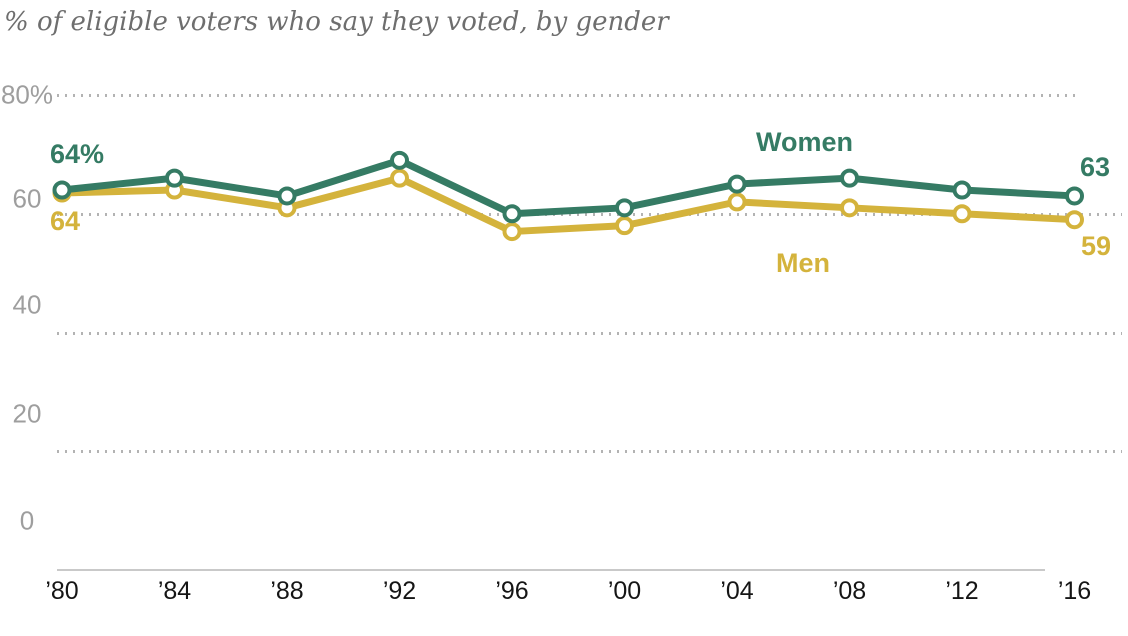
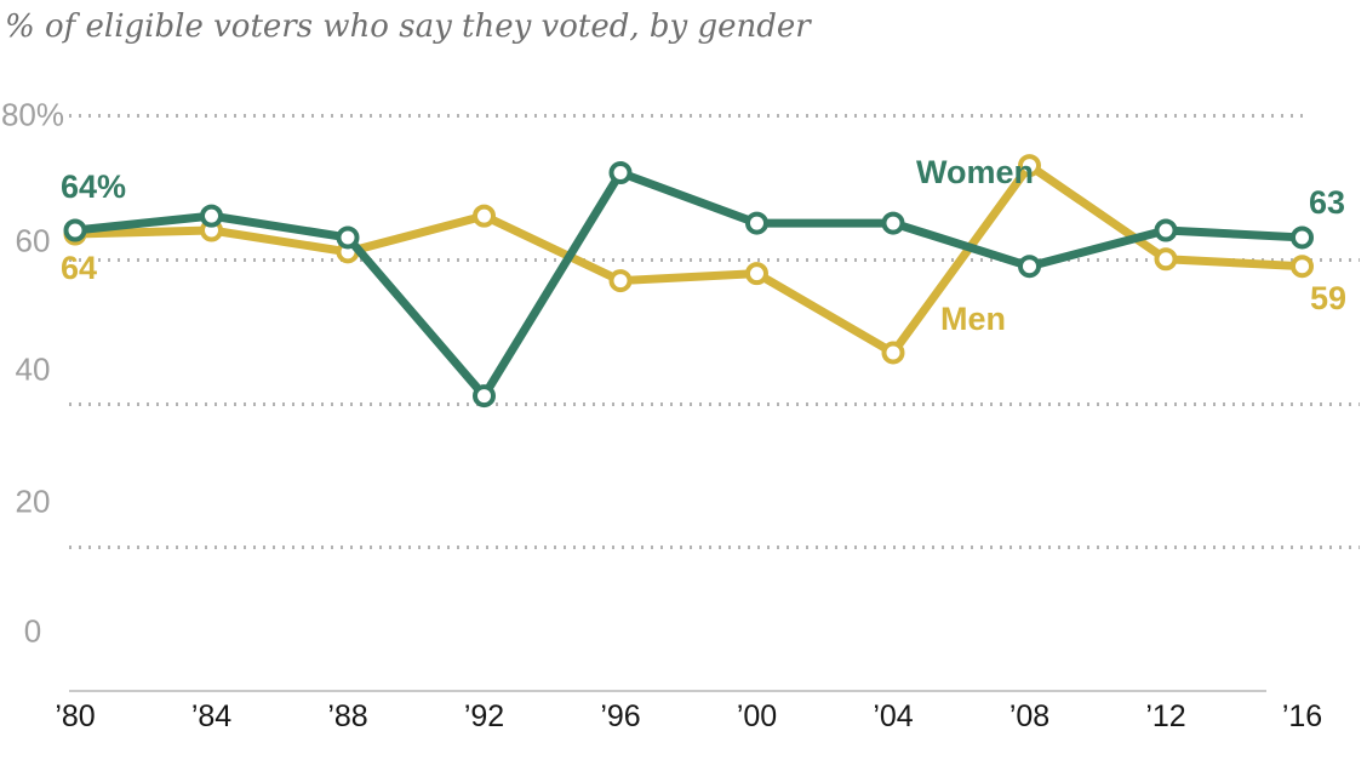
Women/’92: 69 -> 41
Women/’96: 60 -> 72
Women/’00: 61 -> 65
Men/’04: 62 -> 47
Women/’08: 66 -> 59
Men/’08: 61 -> 73
